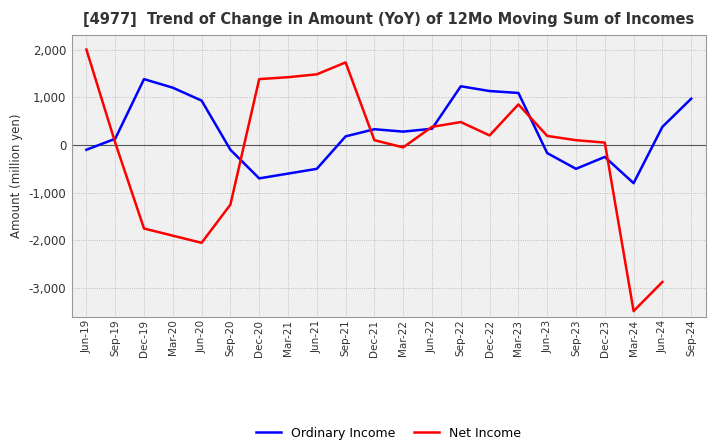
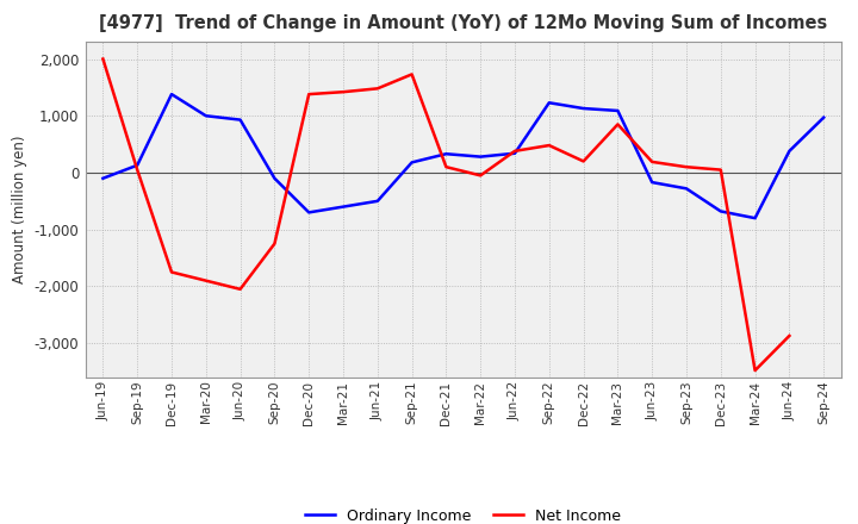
Ordinary Income/Mar-20: 1,200 -> 1,000
Ordinary Income/Sep-23: -500 -> -280
Ordinary Income/Dec-23: -250 -> -680
